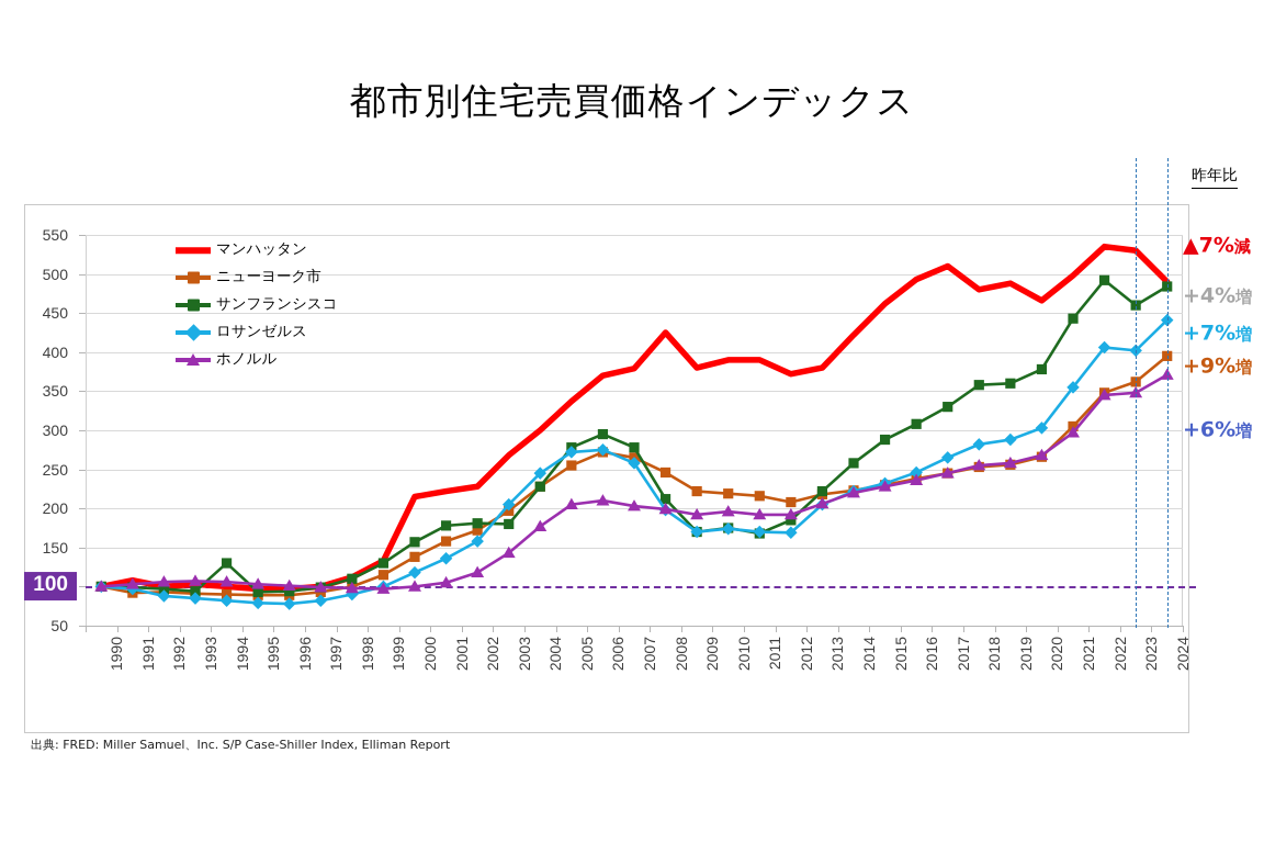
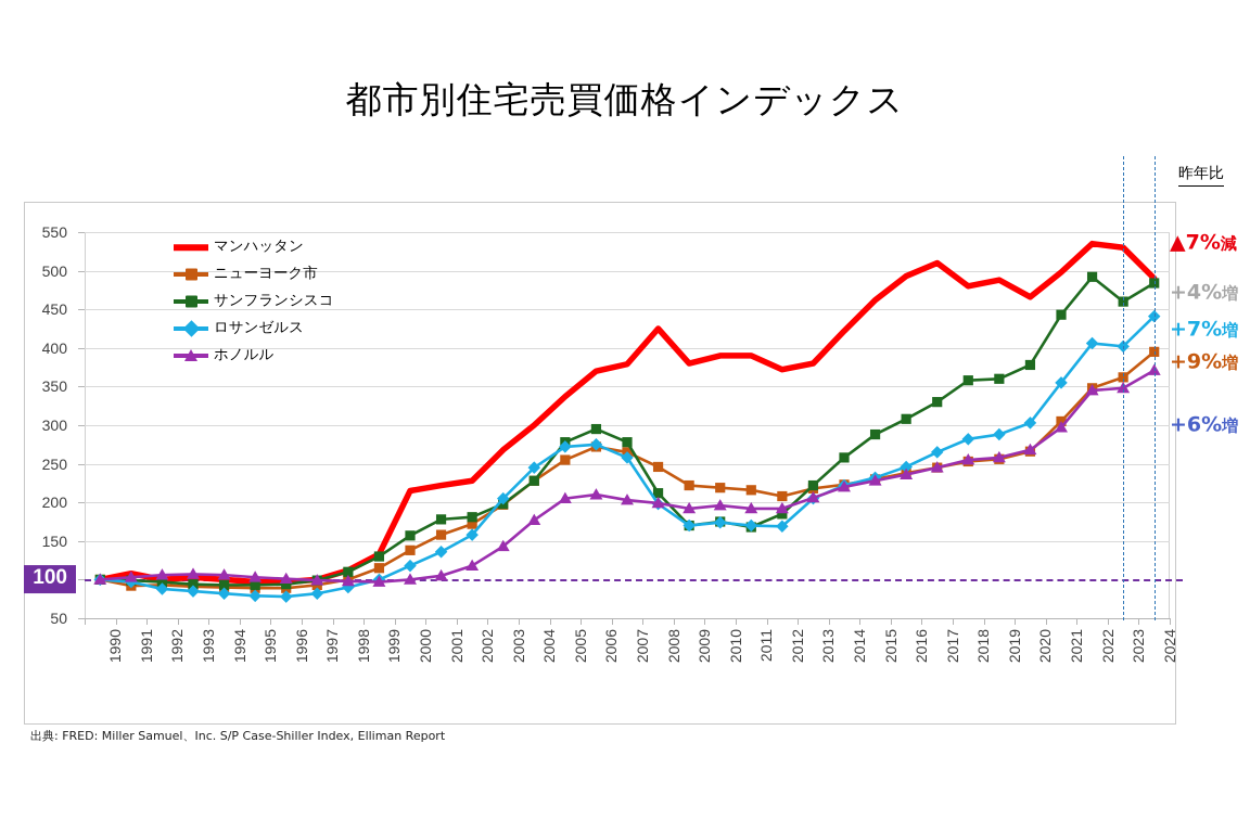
サンフランシスコ/1994: 130 -> 90
サンフランシスコ/2003: 180 -> 200
